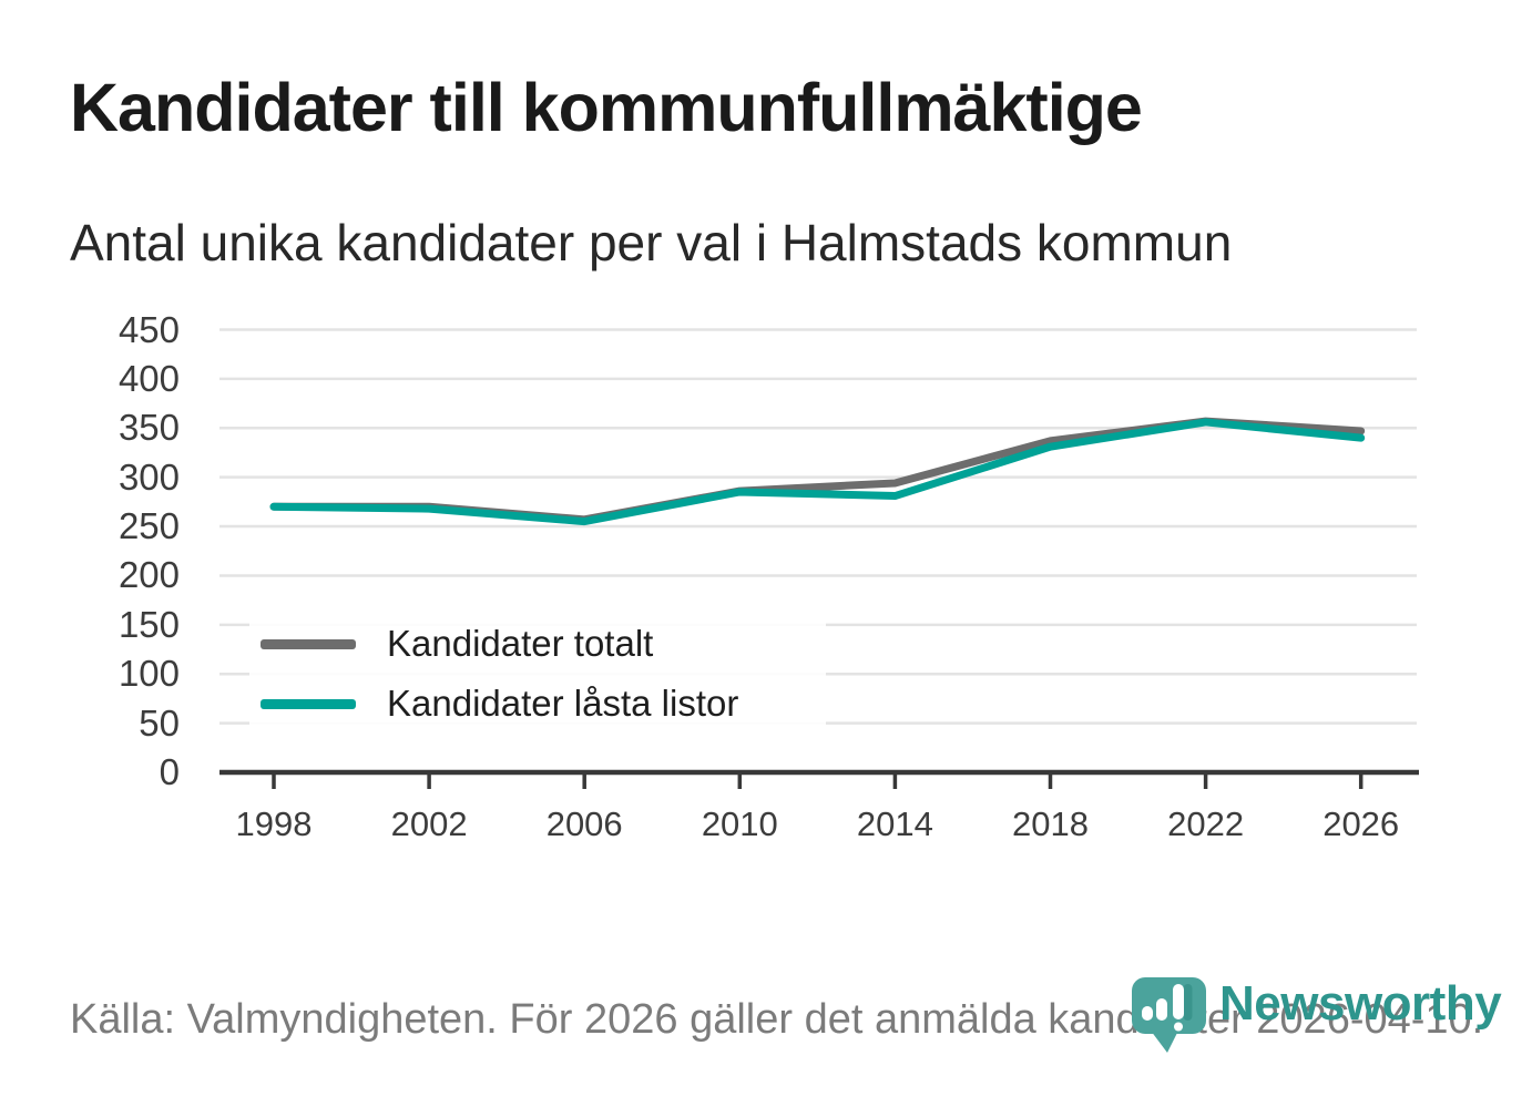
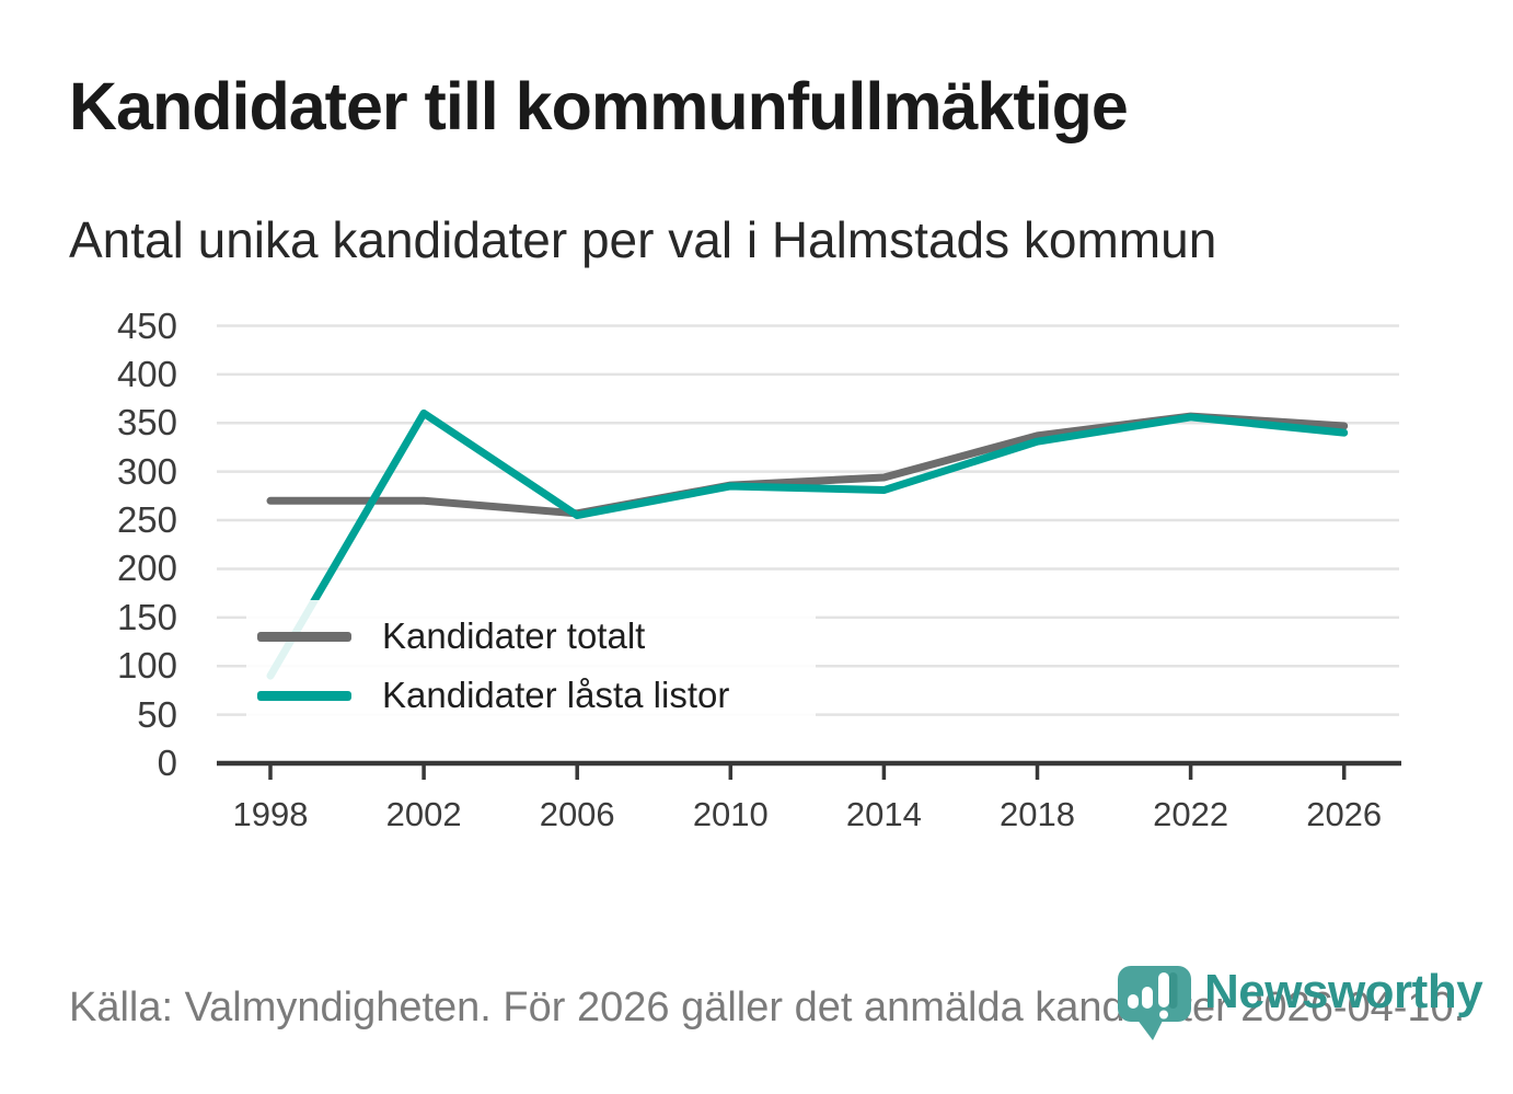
Kandidater låsta listor/1998: 270 -> 90
Kandidater låsta listor/2002: 270 -> 360
